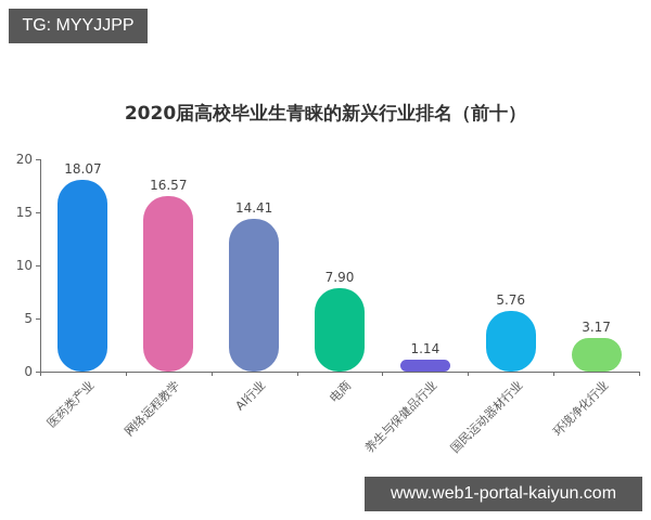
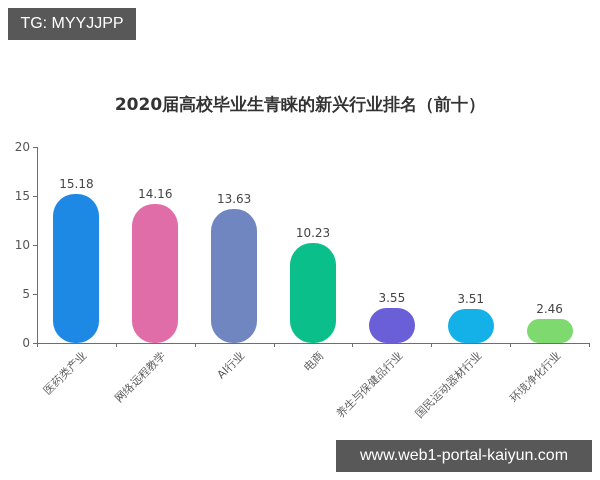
医药类产业: 18.07 -> 15.18
网络远程教学: 16.57 -> 14.16
AI行业: 14.41 -> 13.63
电商: 7.90 -> 10.23
养生与保健品行业: 1.14 -> 3.55
国民运动器材行业: 5.76 -> 3.51
环境净化行业: 3.17 -> 2.46
